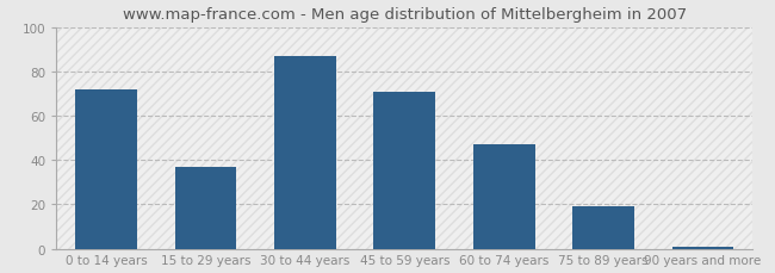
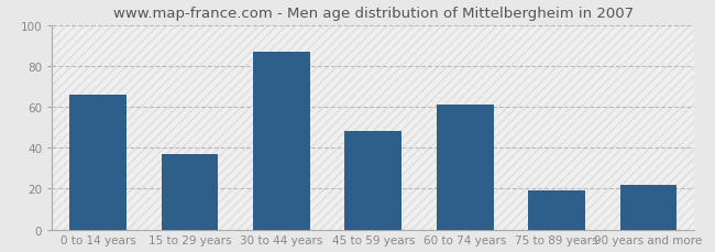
0 to 14 years: 72 -> 66
45 to 59 years: 71 -> 48
60 to 74 years: 47 -> 61
90 years and more: 1 -> 22
